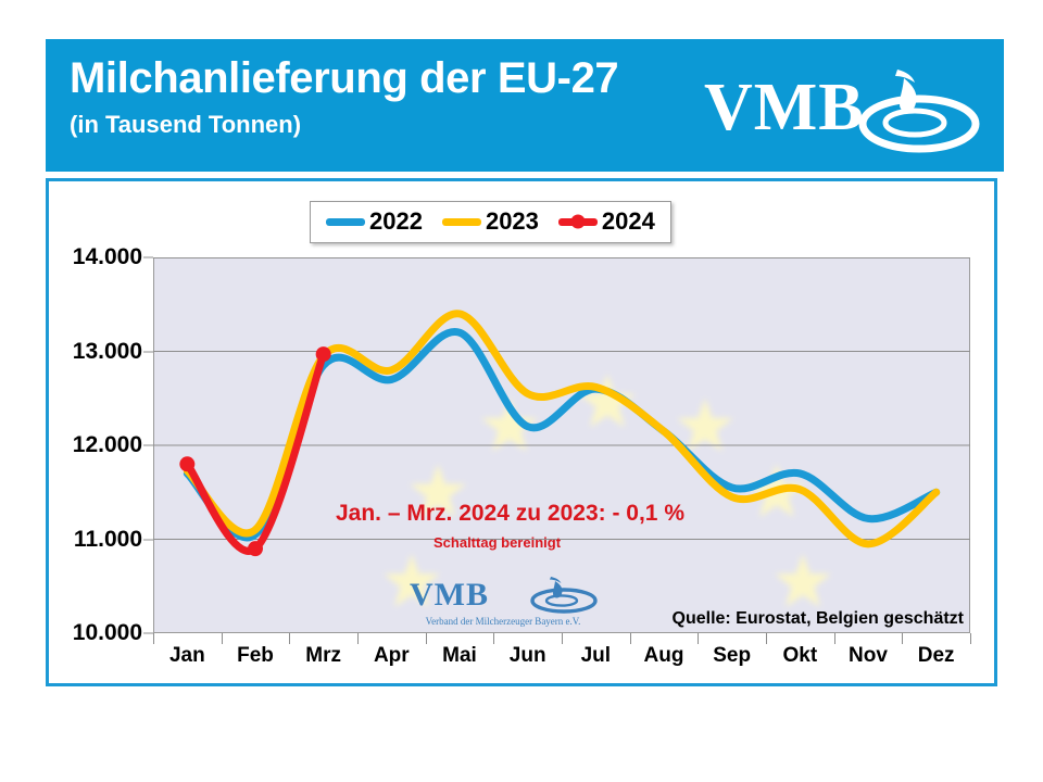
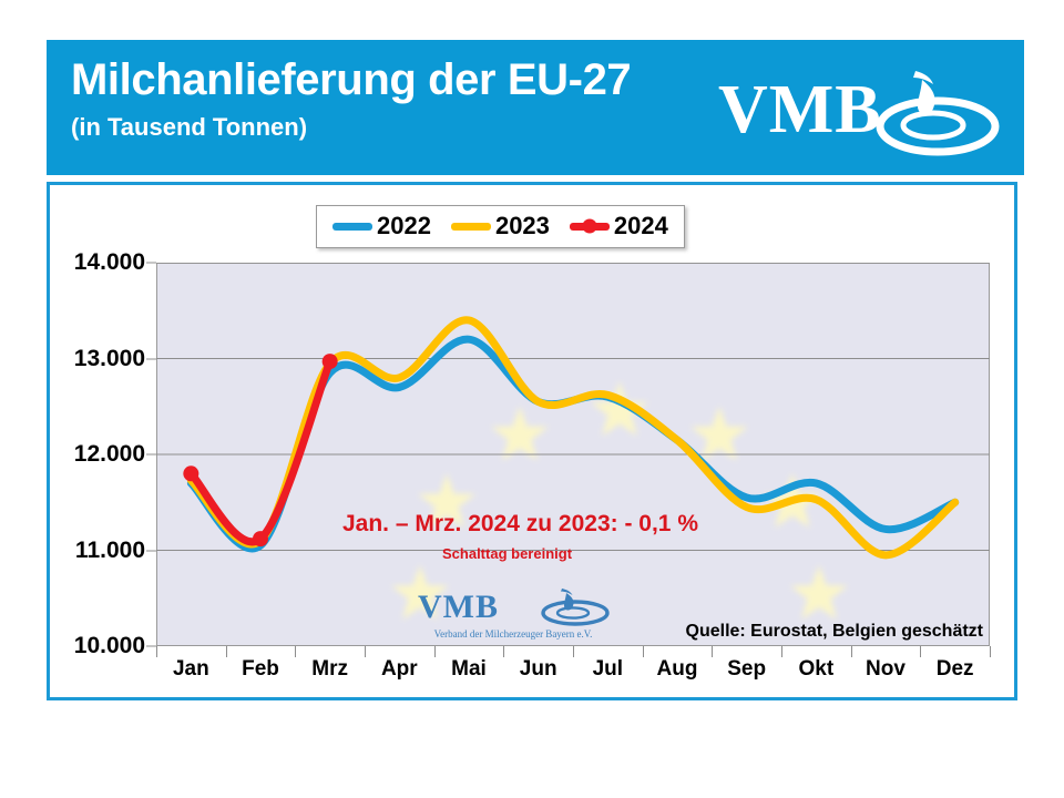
2024/Feb: 10900 -> 11100
2022/Jun: 12200 -> 12600
